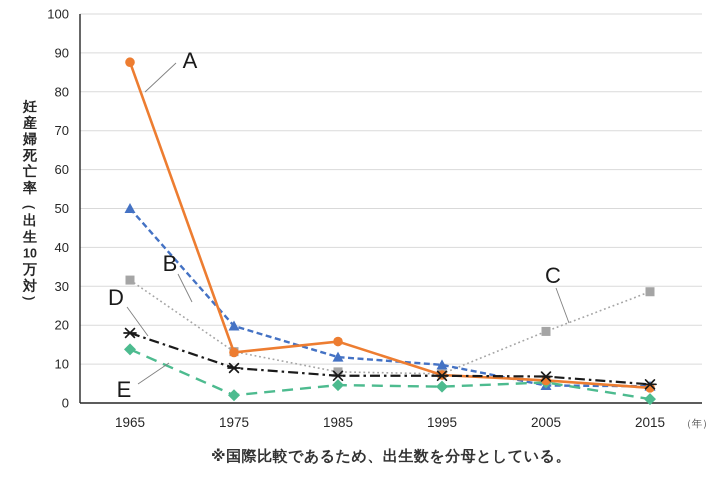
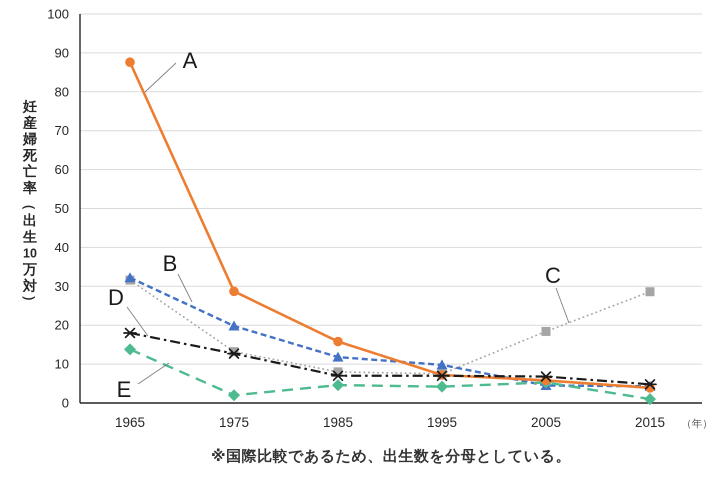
B/1965: 50 -> 32
A/1975: 13 -> 29
D/1975: 9 -> 13
